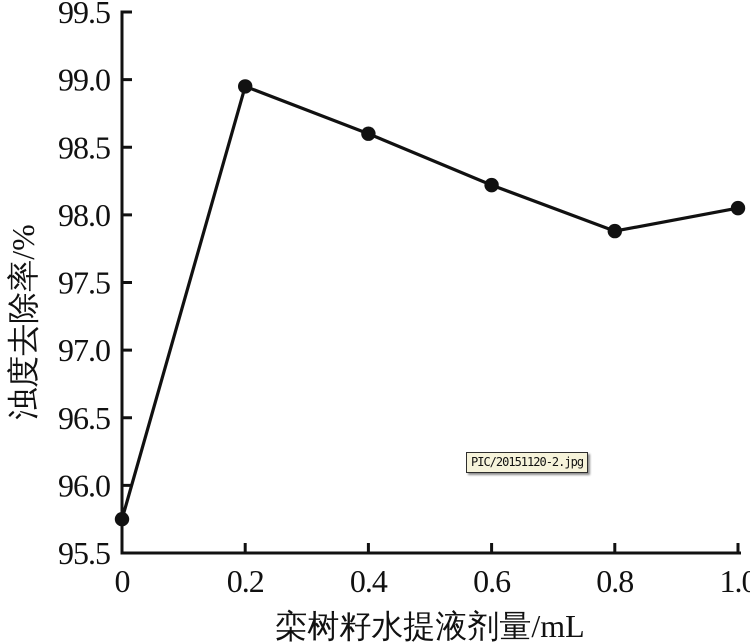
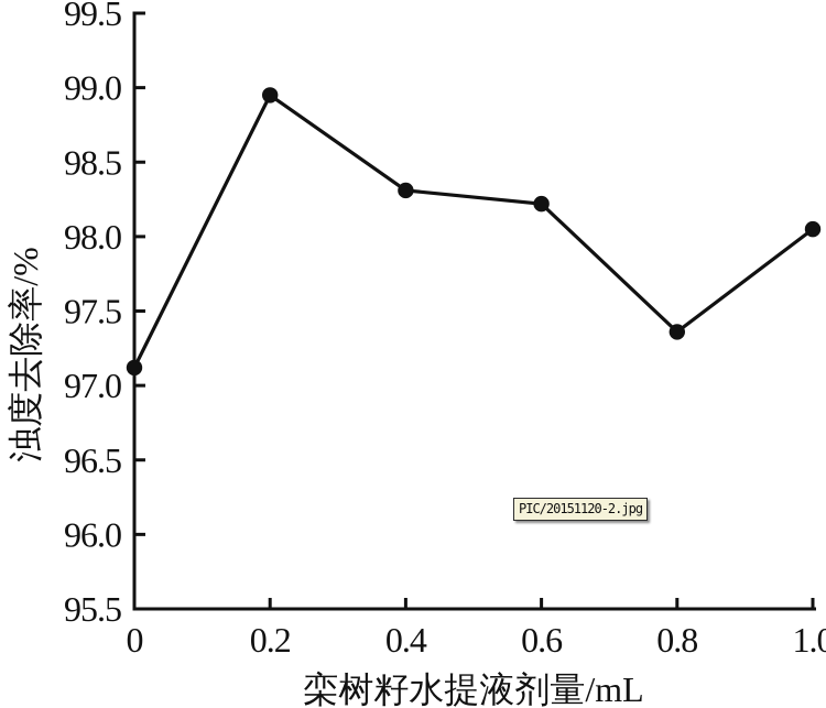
0: 95.75 -> 97.12
0.4: 98.60 -> 98.31
0.8: 97.88 -> 97.36
